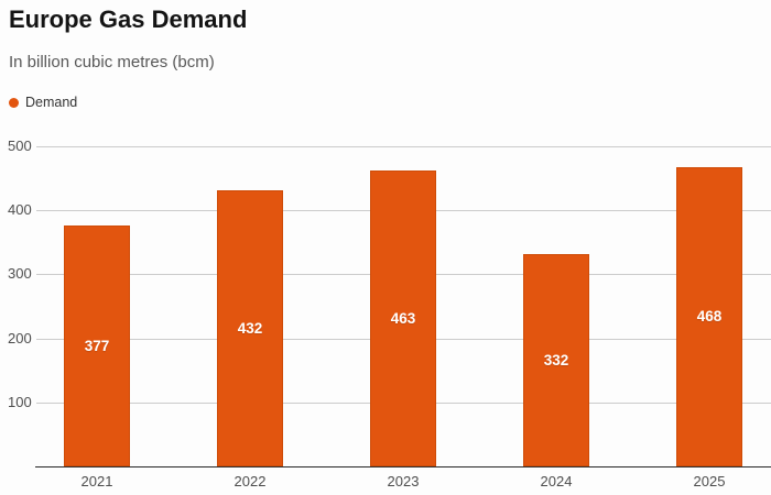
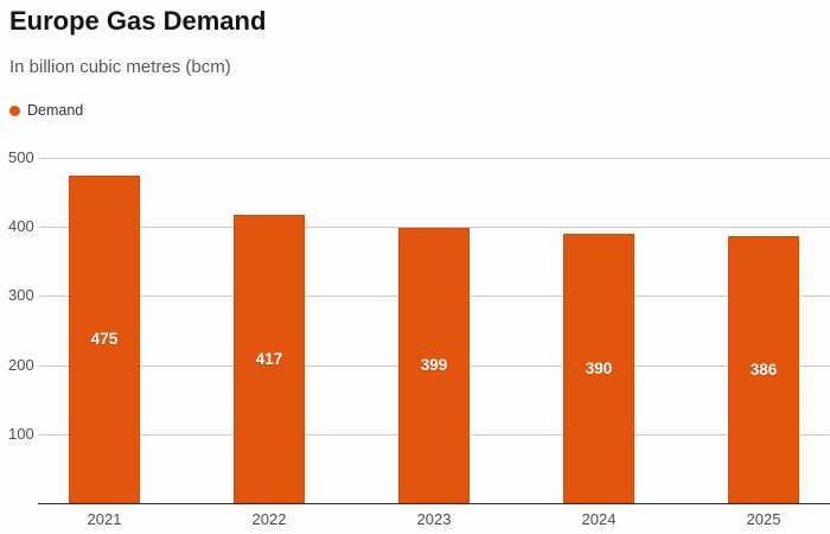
2021: 377 -> 475
2022: 432 -> 417
2023: 463 -> 399
2024: 332 -> 390
2025: 468 -> 386
